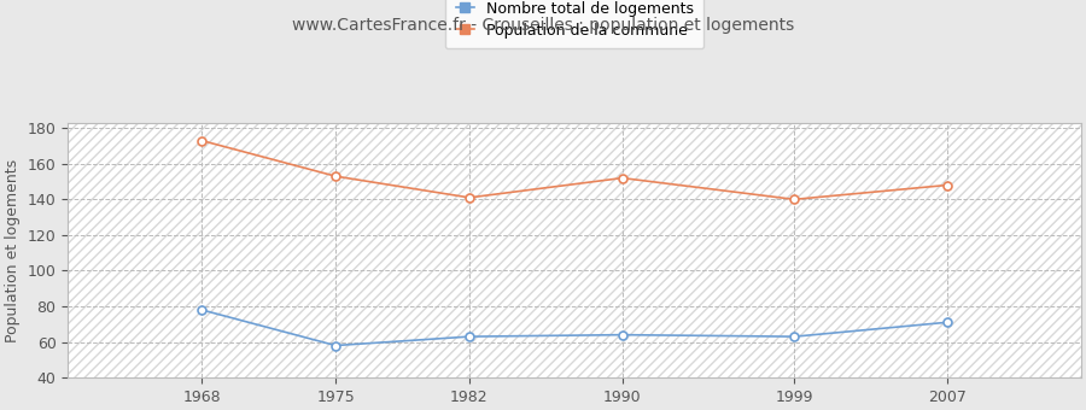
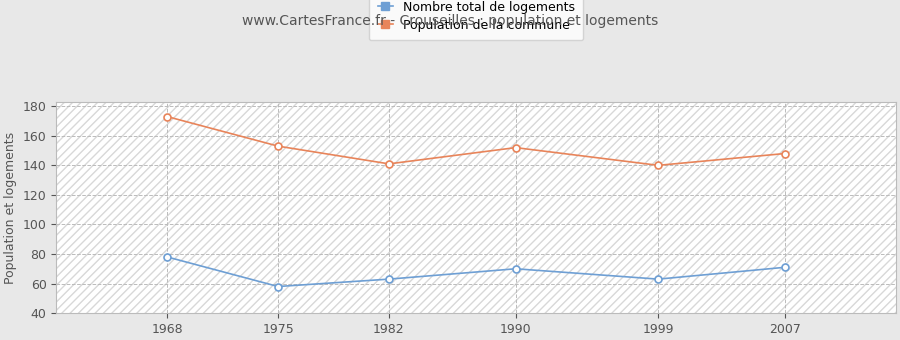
Nombre total de logements/1990: 64 -> 70
